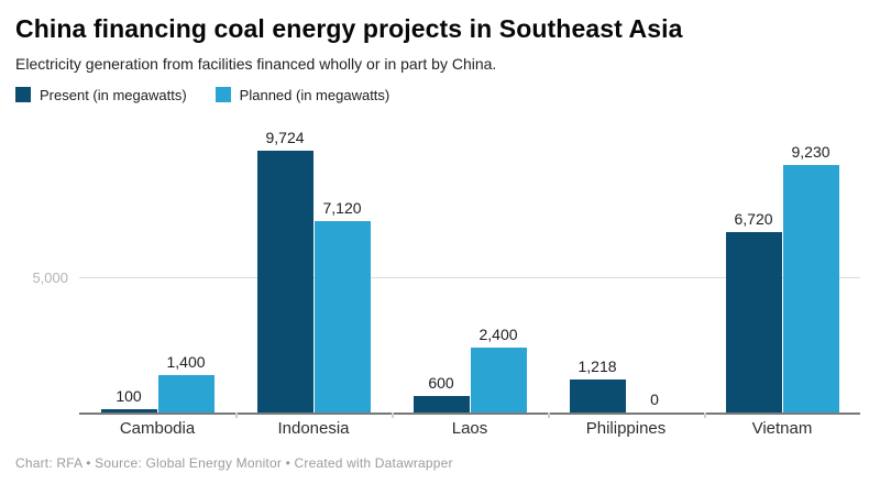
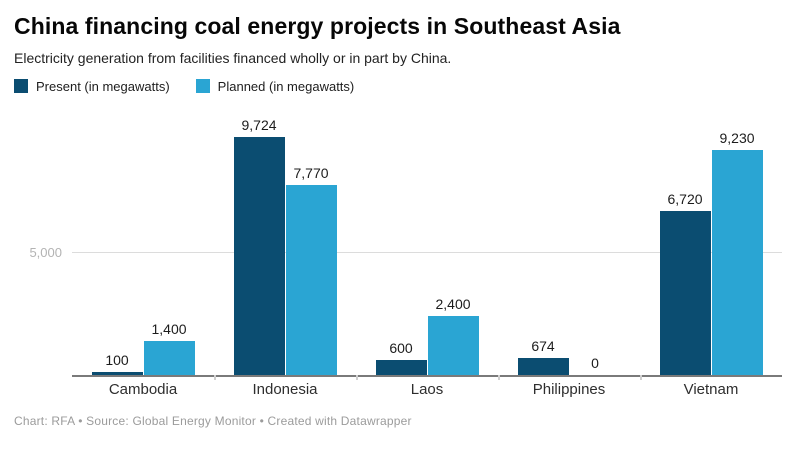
Planned (in megawatts)/Indonesia: 7,120 -> 7,770
Present (in megawatts)/Philippines: 1,218 -> 674
